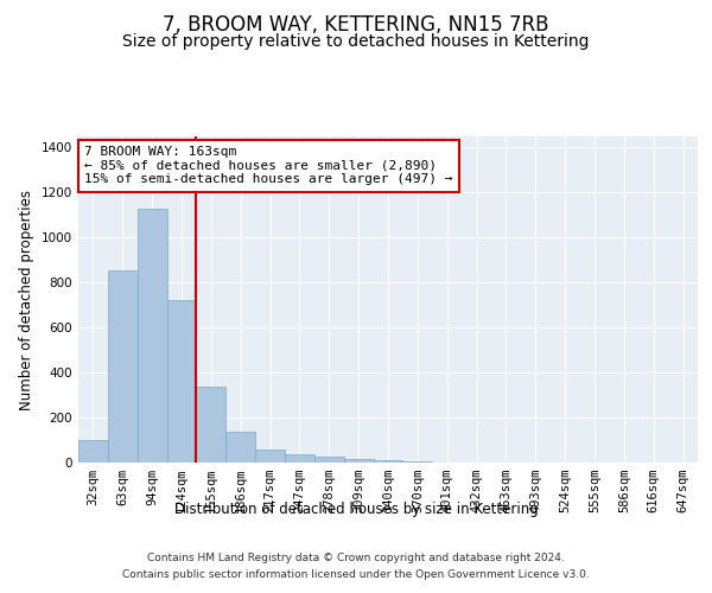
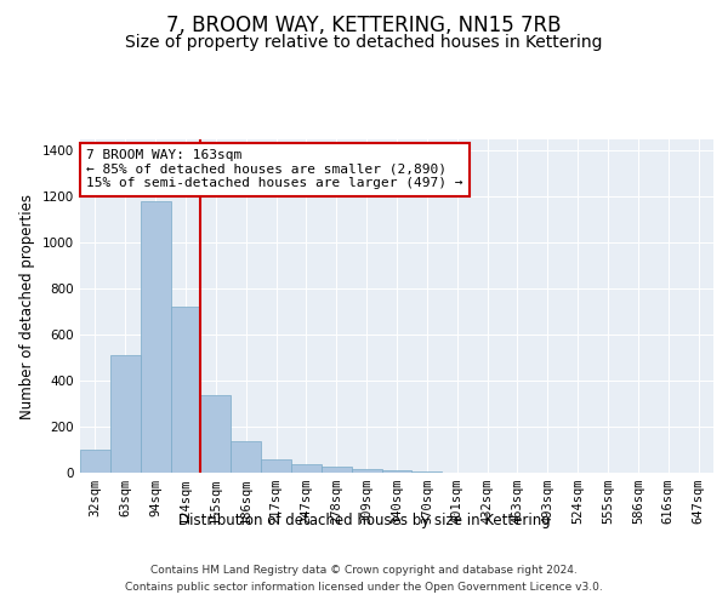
63sqm: 860 -> 510
94sqm: 1130 -> 1180
